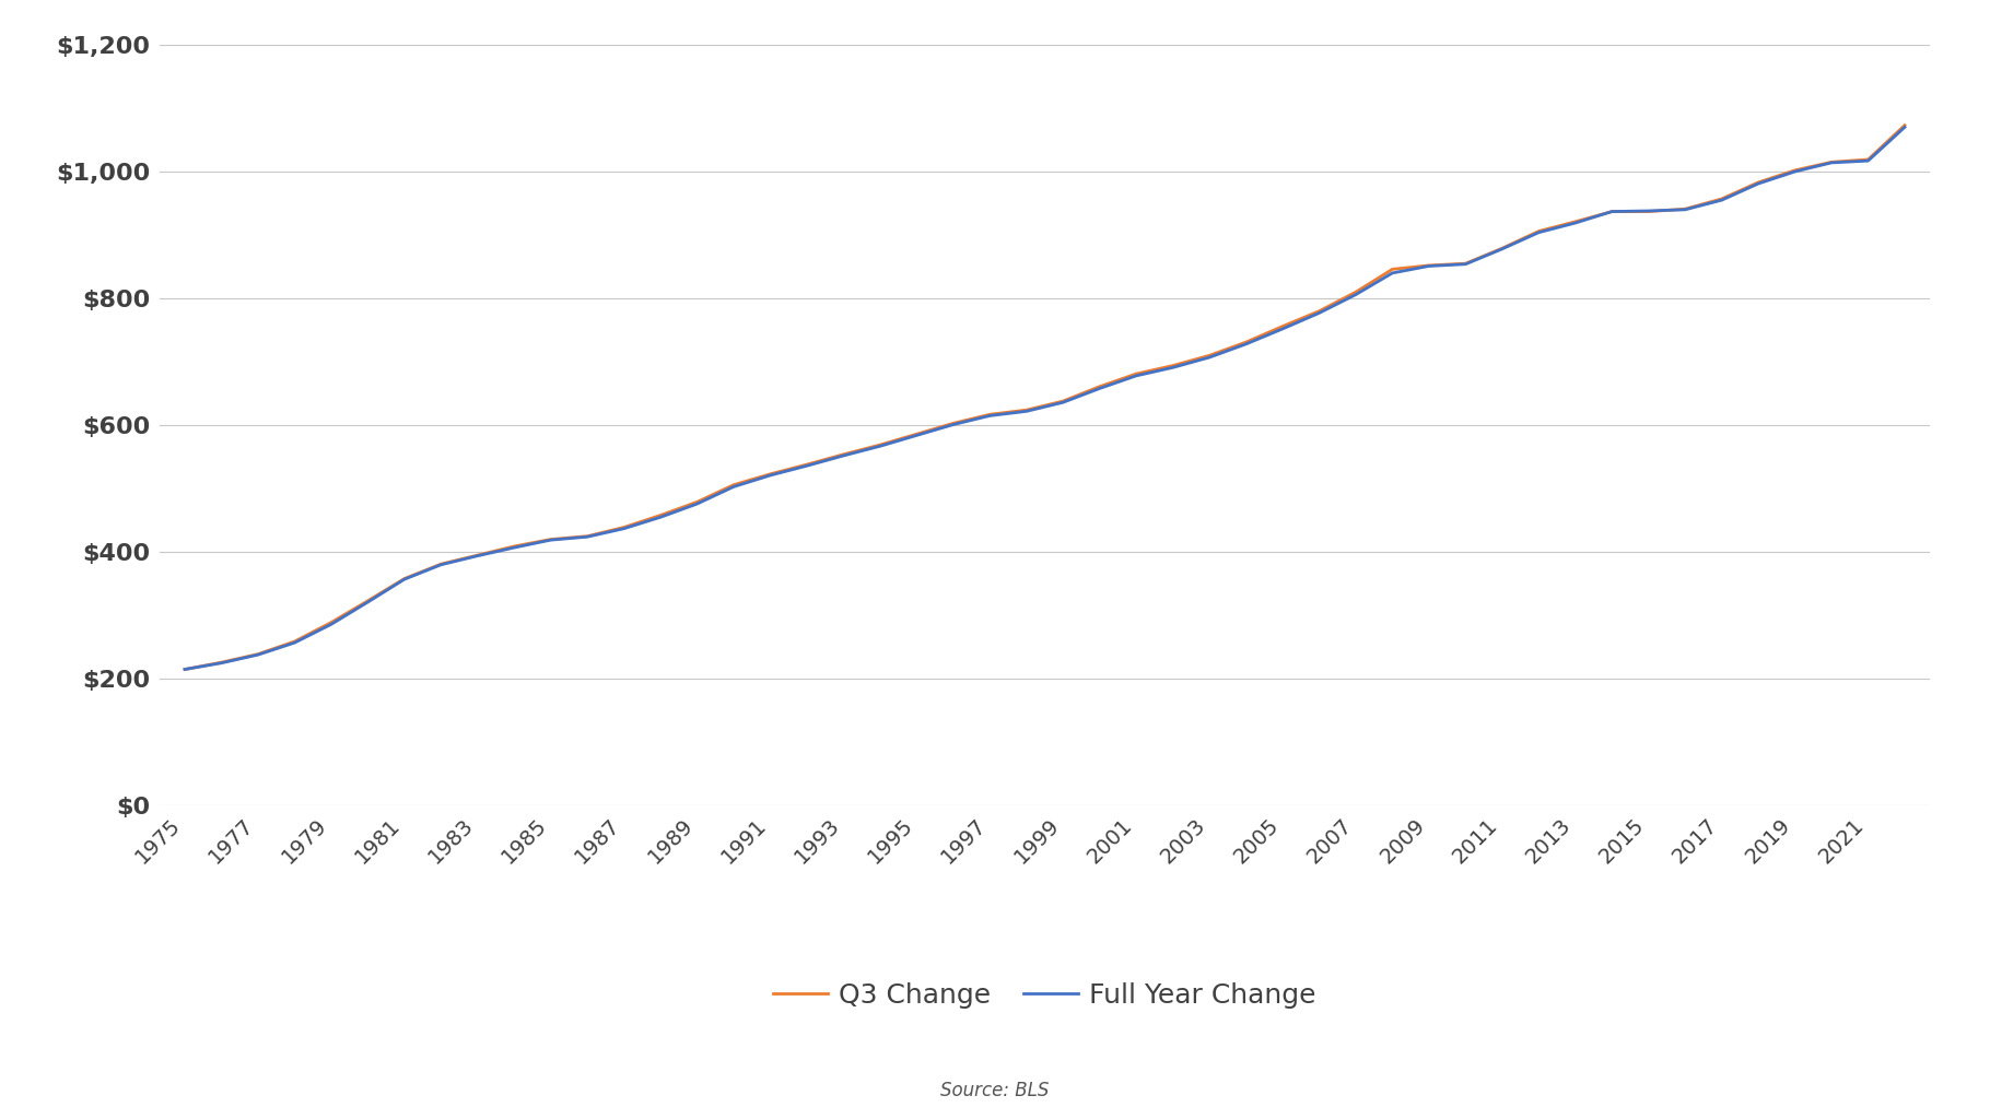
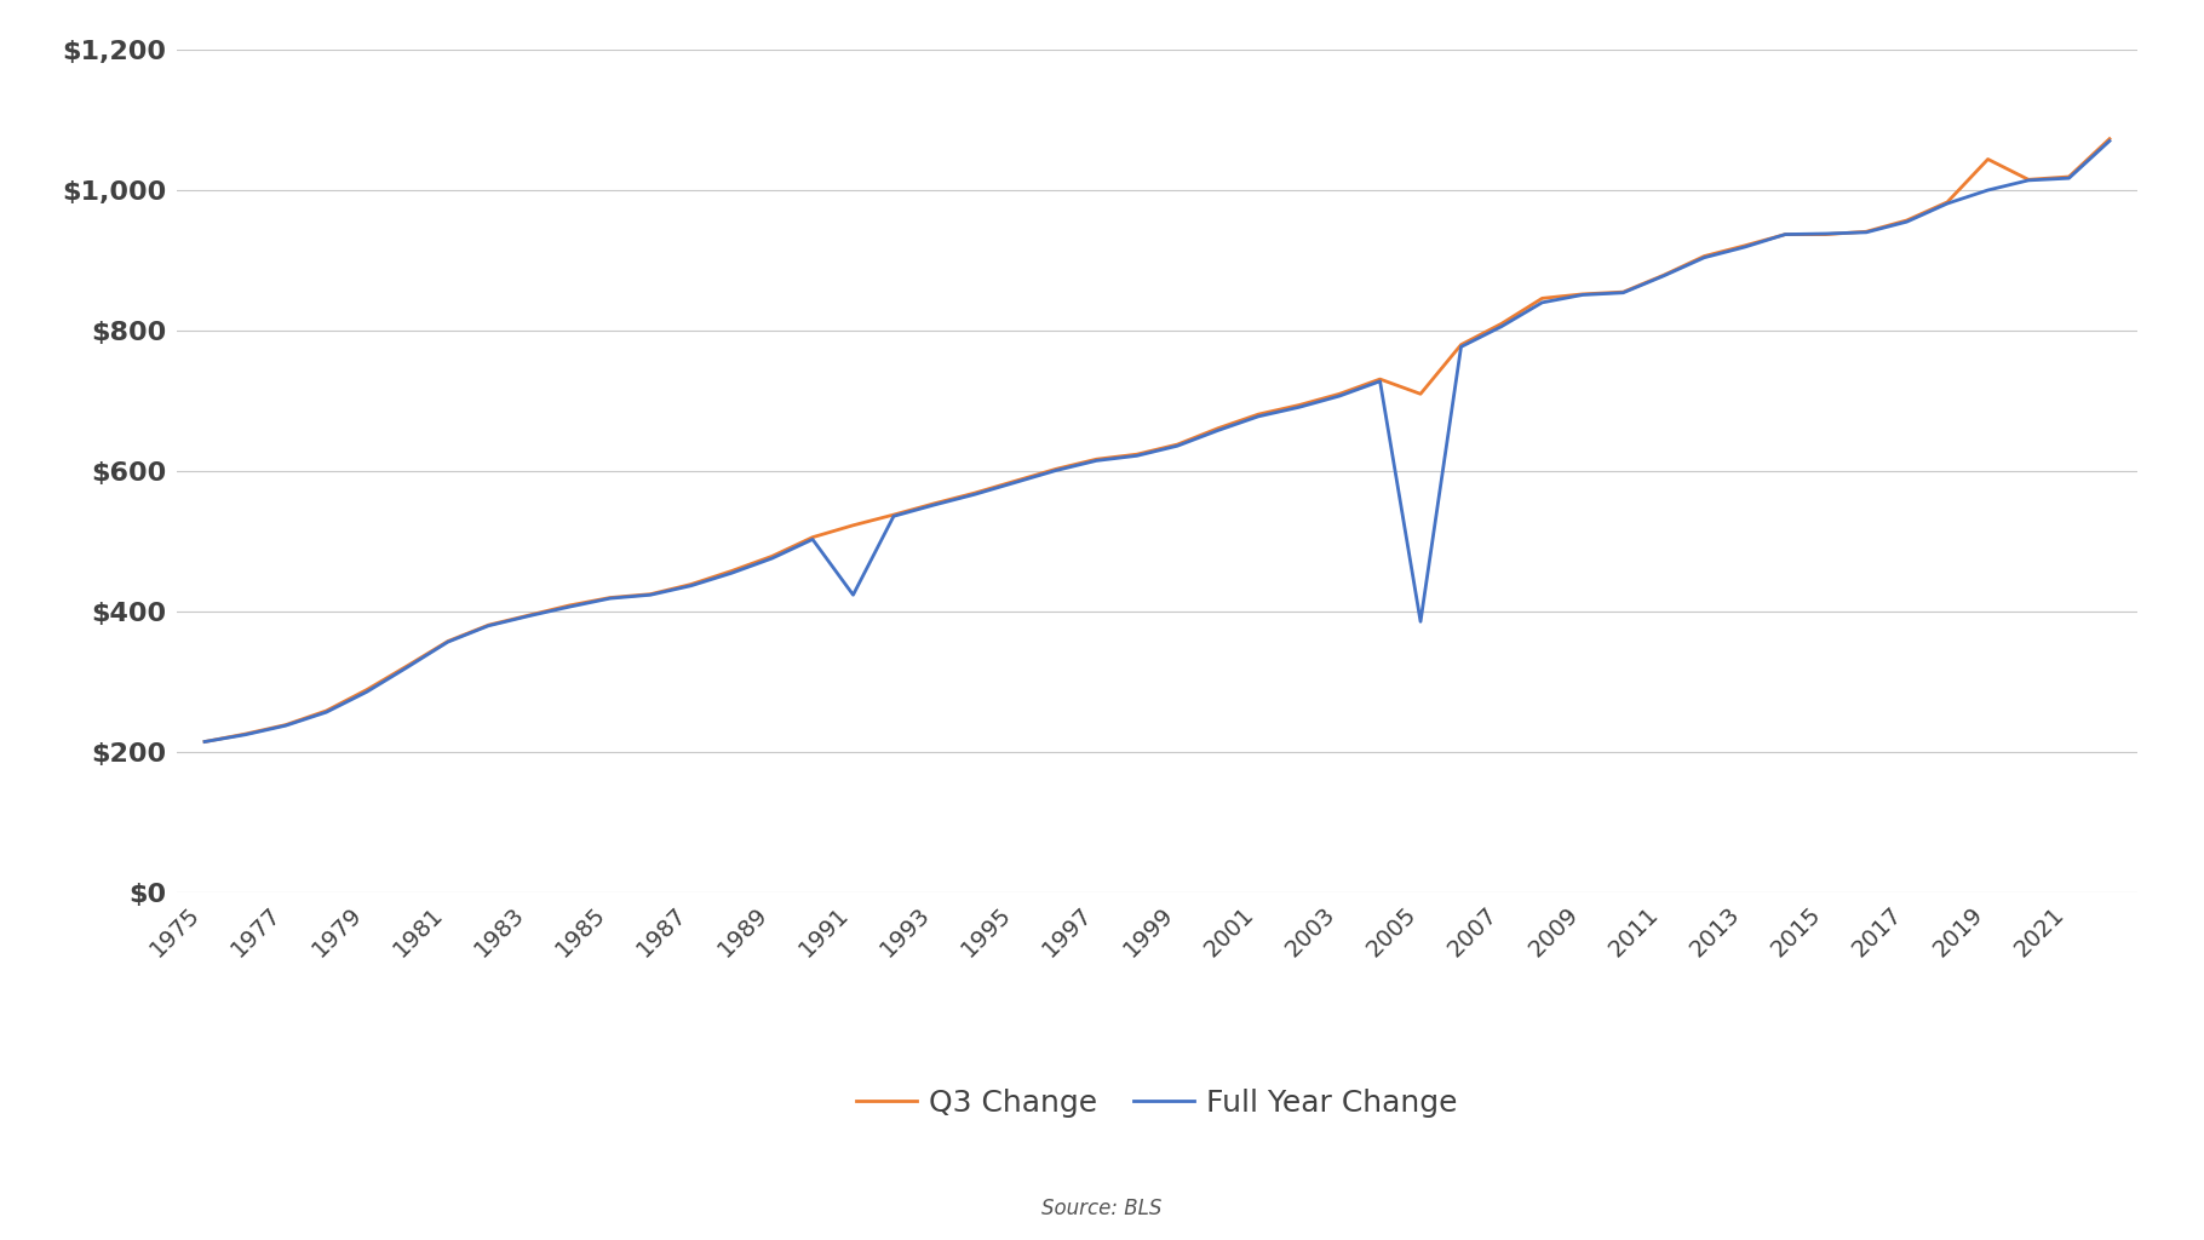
Full Year Change/1991: $521 -> $424
Full Year Change/2005: $752 -> $386
Q3 Change/2005: $756 -> $710
Q3 Change/2019: $1,002 -> $1,044
